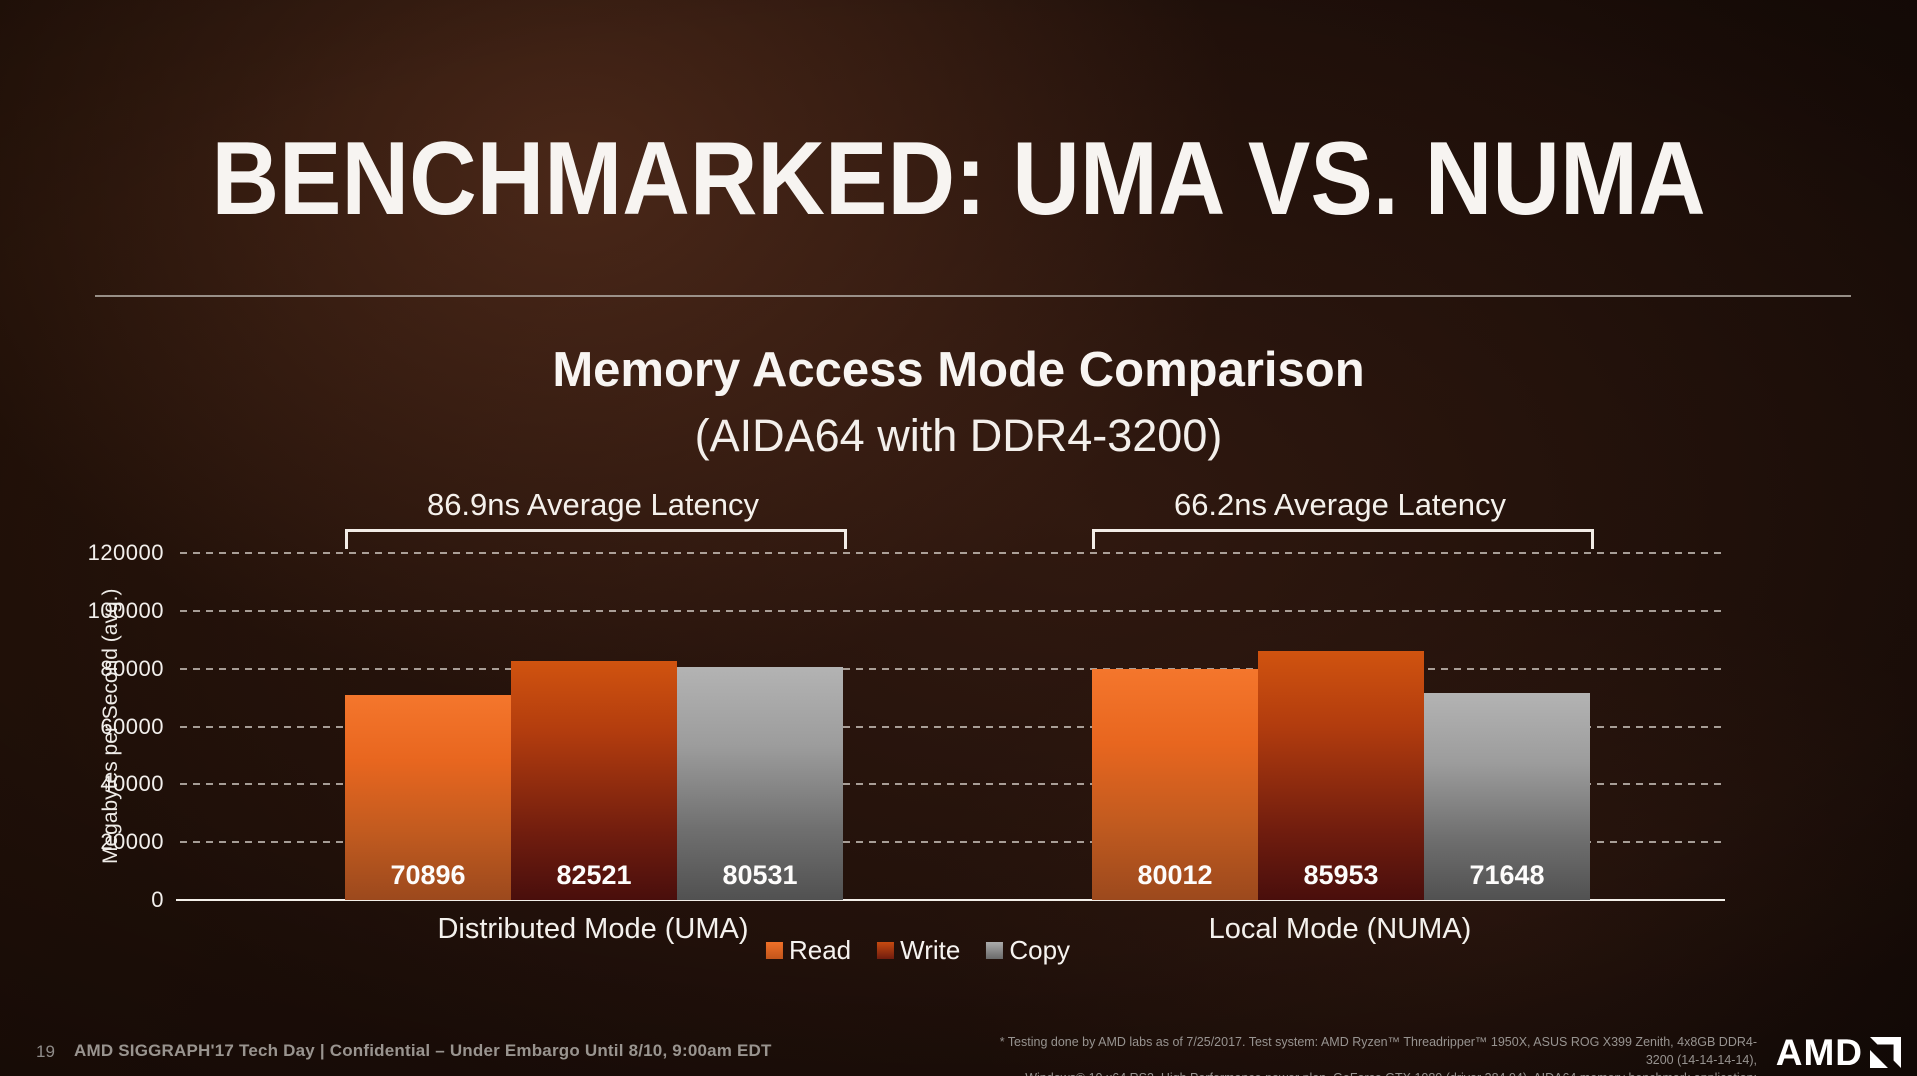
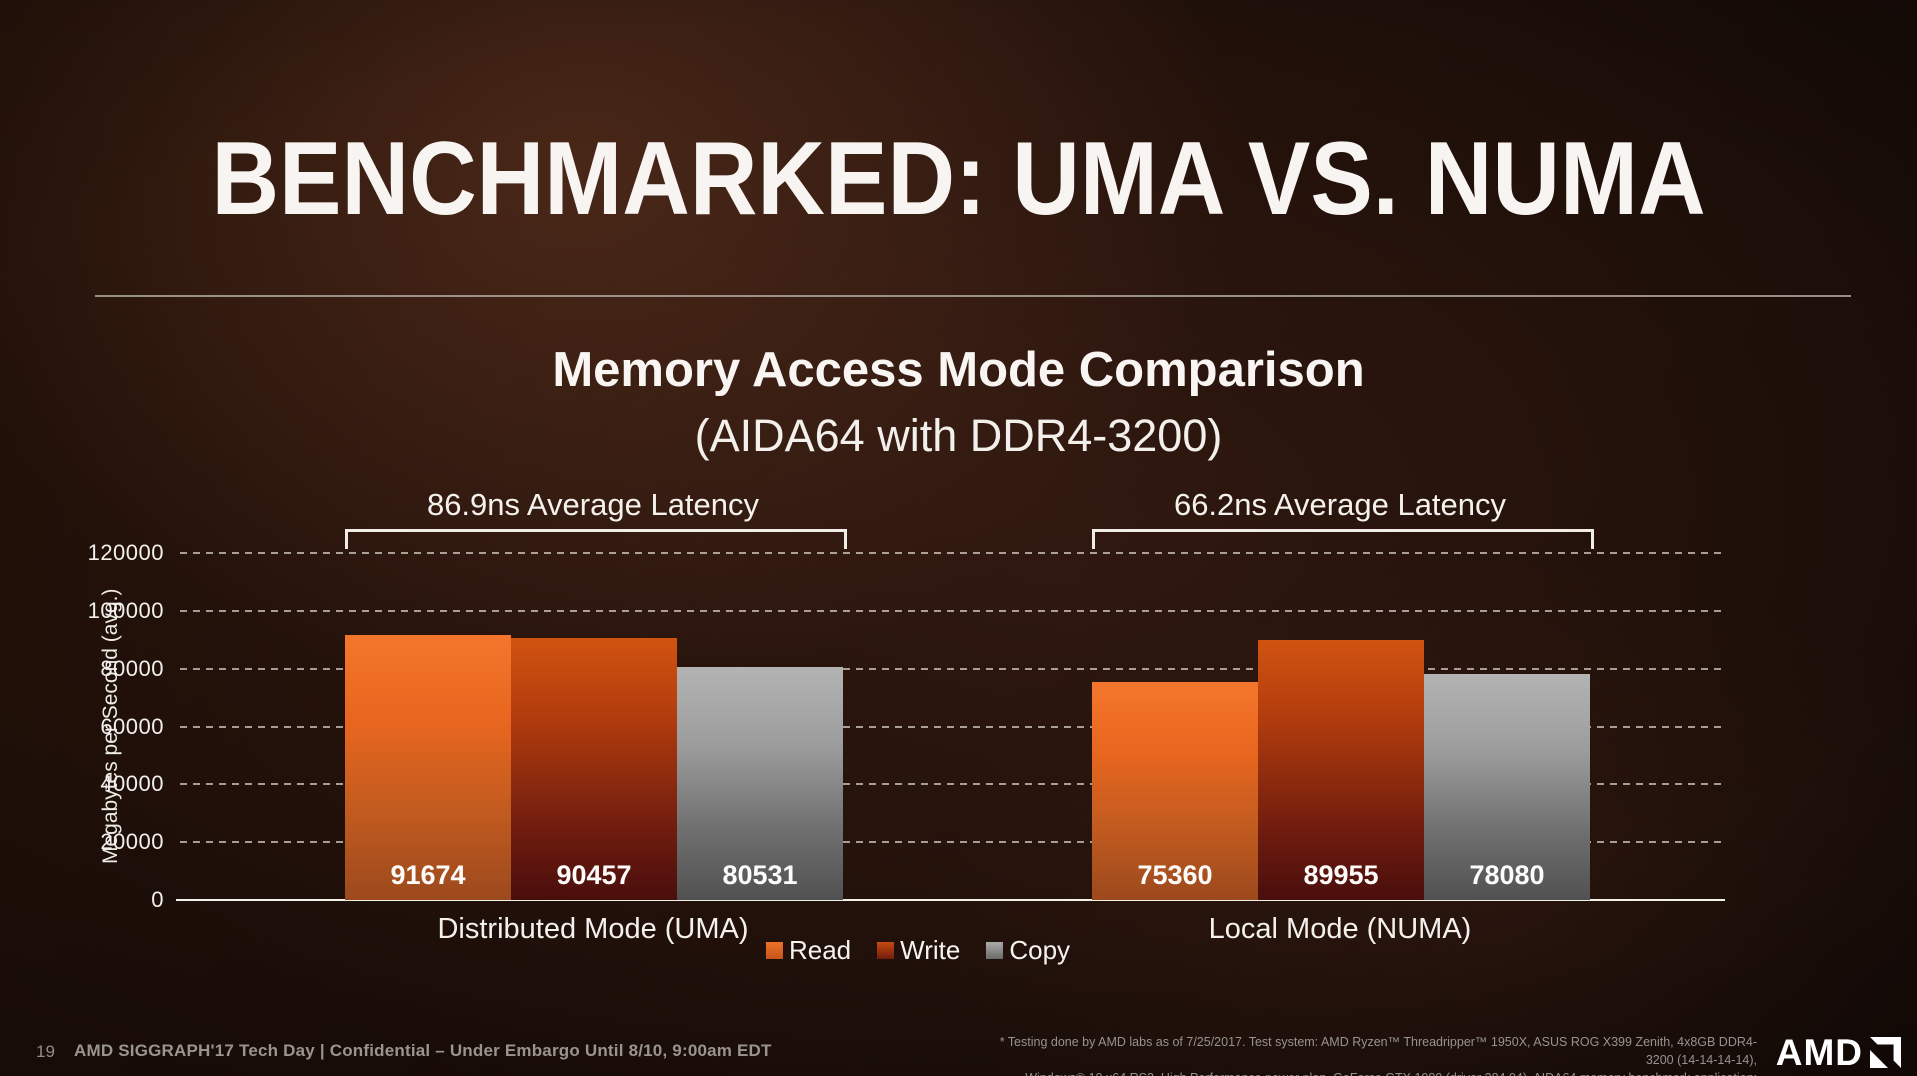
Read/Distributed Mode (UMA): 70896 -> 91674
Write/Distributed Mode (UMA): 82521 -> 90457
Read/Local Mode (NUMA): 80012 -> 75360
Write/Local Mode (NUMA): 85953 -> 89955
Copy/Local Mode (NUMA): 71648 -> 78080
